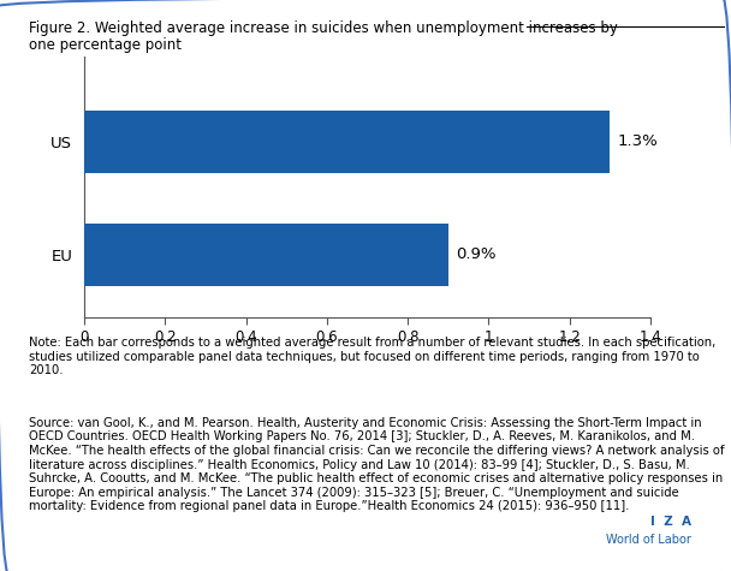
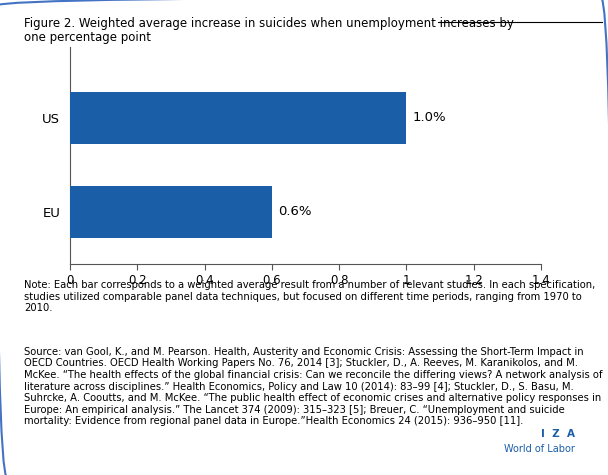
US: 1.3% -> 1.0%
EU: 0.9% -> 0.6%
